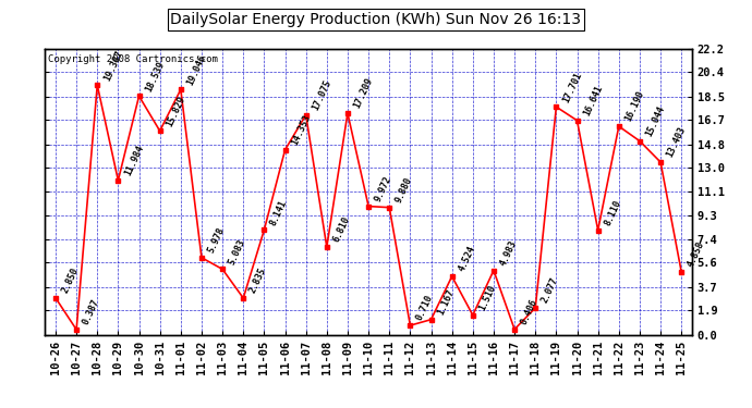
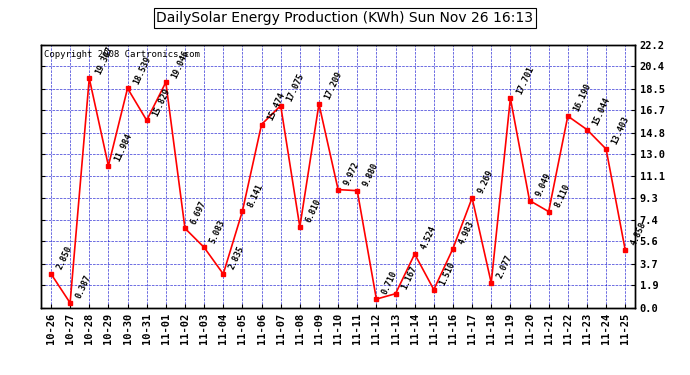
11-02: 5.978 -> 6.697
11-06: 14.353 -> 15.474
11-17: 0.406 -> 9.269
11-20: 16.641 -> 9.049
